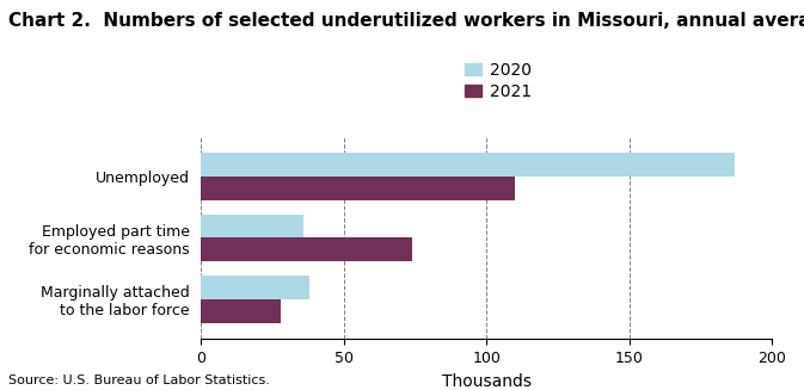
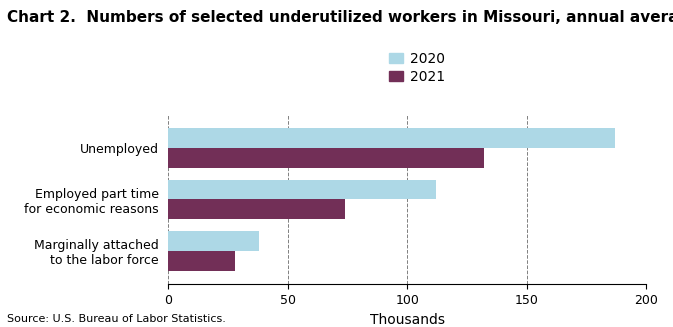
2021/Unemployed: 110 -> 132
2020/Employed part time for economic reasons: 36 -> 112
